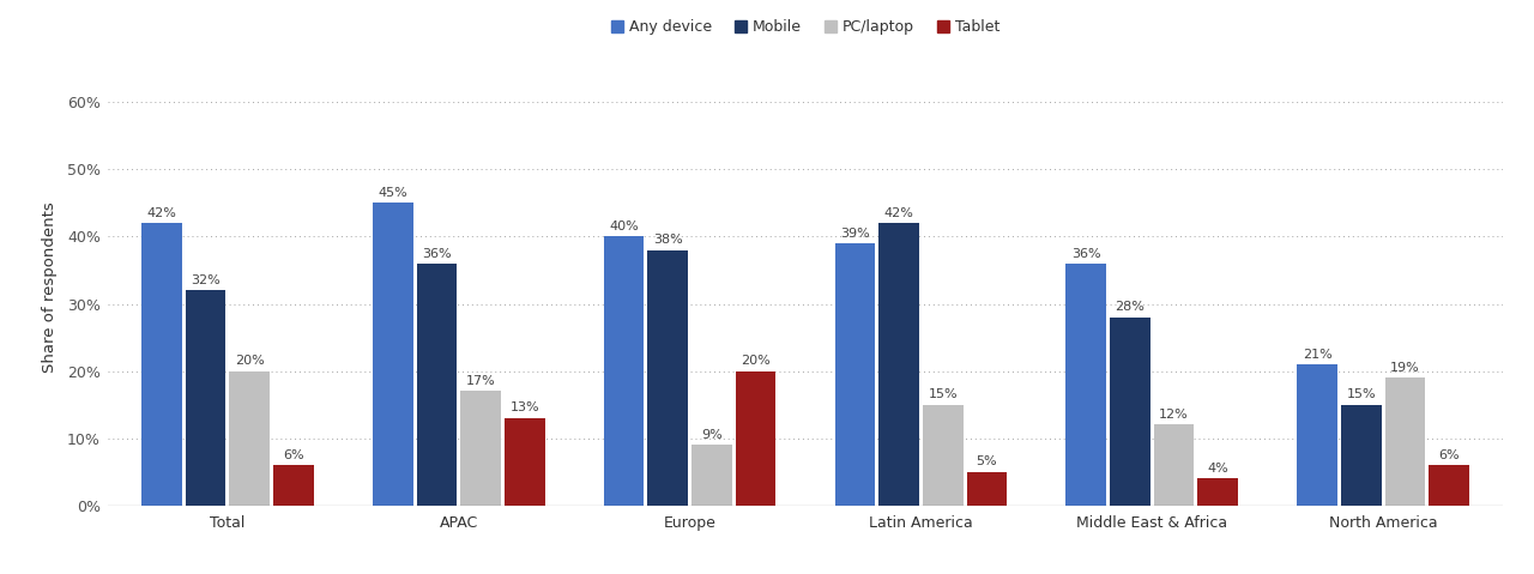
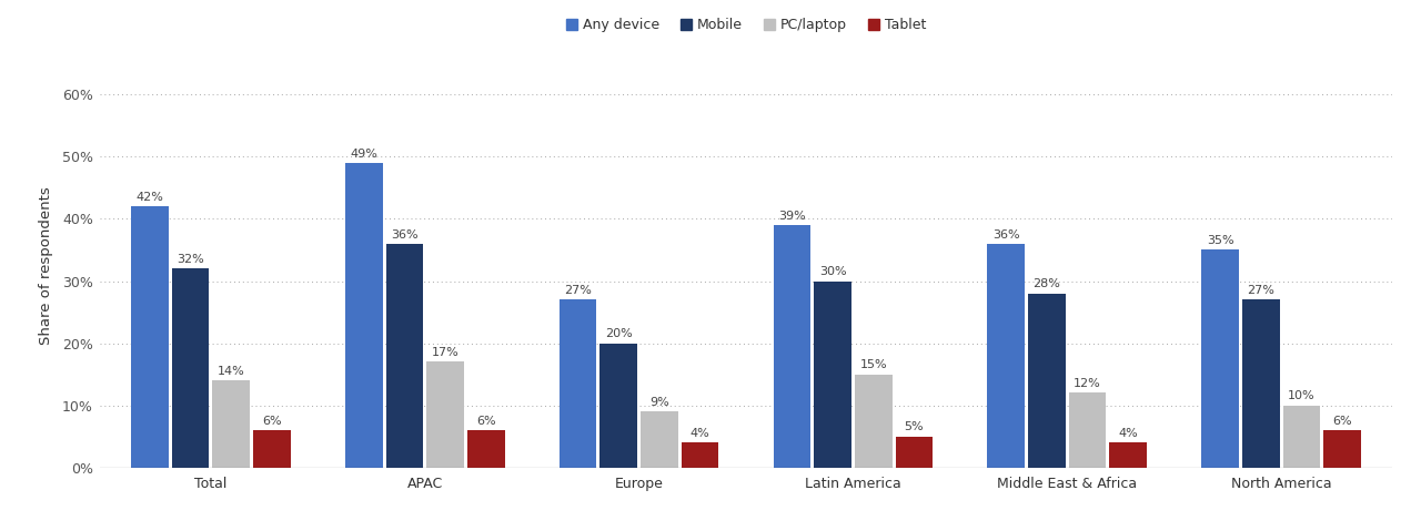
PC/laptop/Total: 20% -> 14%
Any device/APAC: 45% -> 49%
Tablet/APAC: 13% -> 6%
Any device/Europe: 40% -> 27%
Mobile/Europe: 38% -> 20%
Tablet/Europe: 20% -> 4%
Mobile/Latin America: 42% -> 30%
Any device/North America: 21% -> 35%
Mobile/North America: 15% -> 27%
PC/laptop/North America: 19% -> 10%
